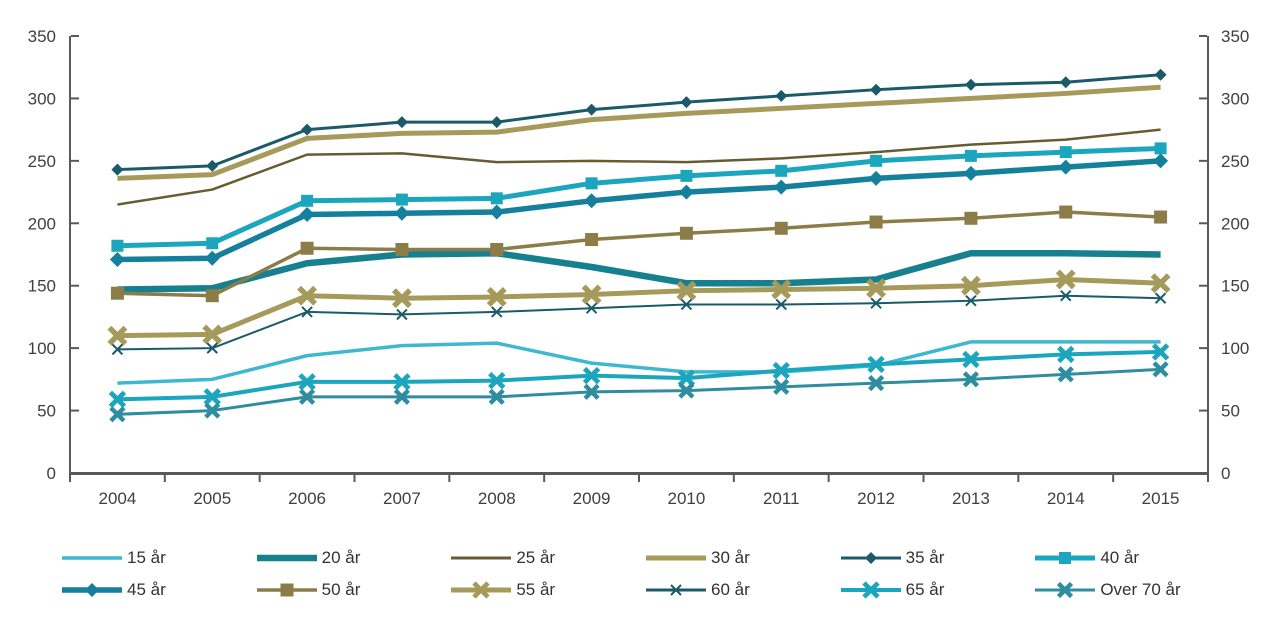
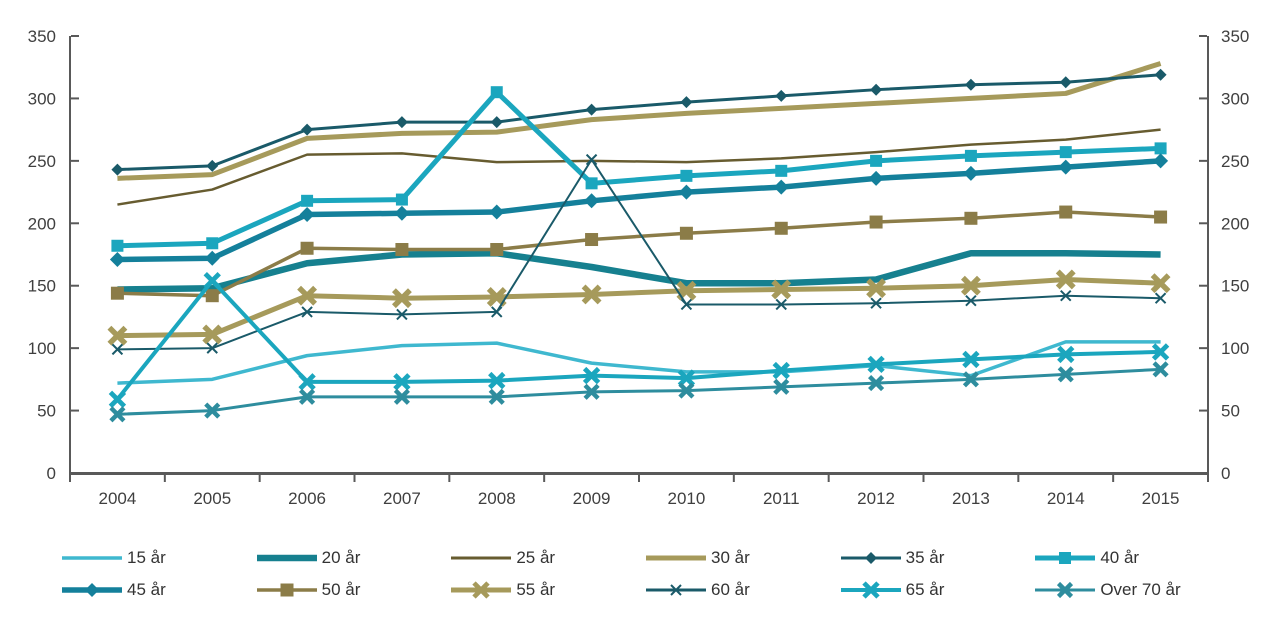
65 år/2005: 61 -> 154
40 år/2008: 220 -> 305
60 år/2009: 132 -> 251
15 år/2013: 105 -> 78
30 år/2015: 309 -> 328
